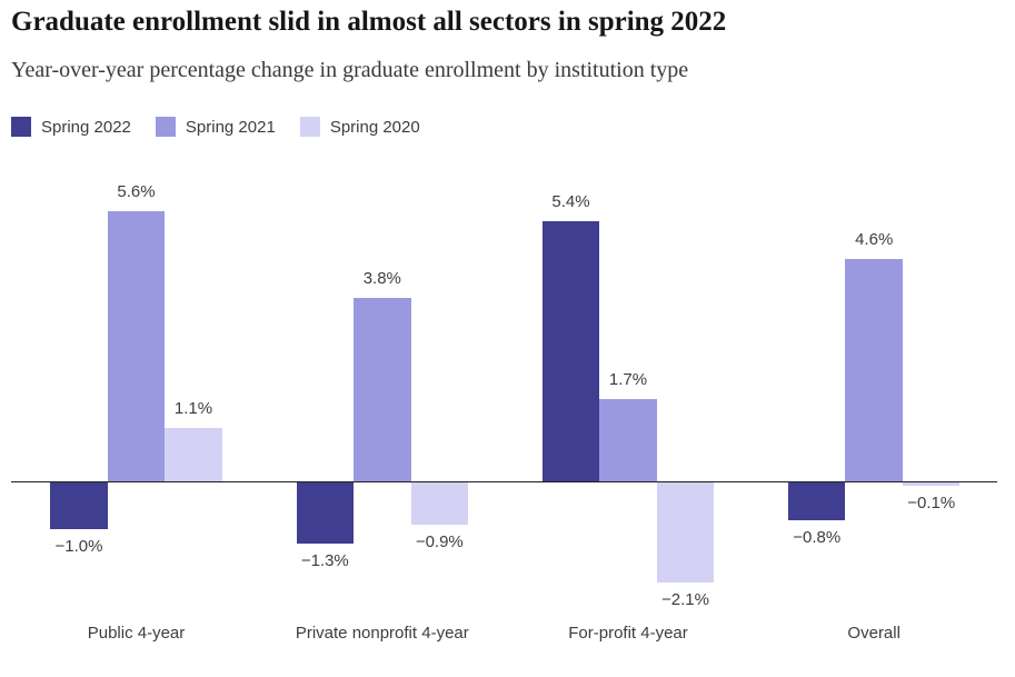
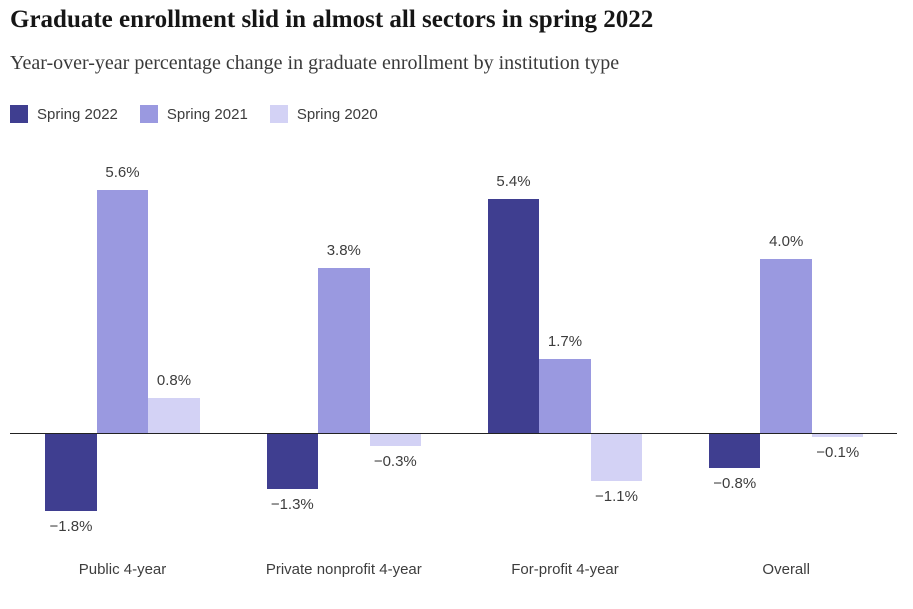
Spring 2022/Public 4-year: −1.0% -> −1.8%
Spring 2020/Public 4-year: 1.1% -> 0.8%
Spring 2020/Private nonprofit 4-year: −0.9% -> −0.3%
Spring 2020/For-profit 4-year: −2.1% -> −1.1%
Spring 2021/Overall: 4.6% -> 4.0%
